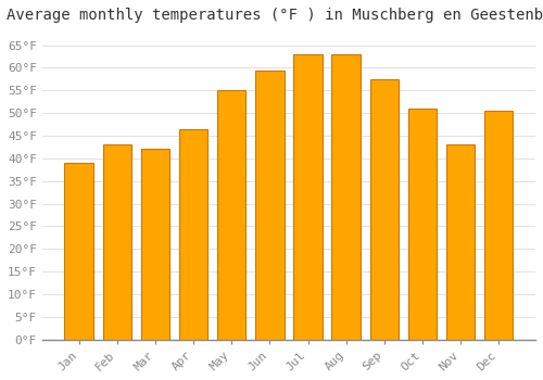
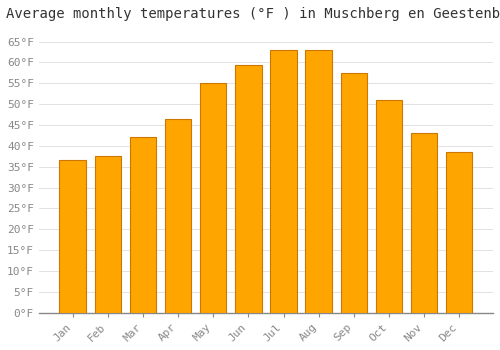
Jan: 39.0°F -> 36.5°F
Feb: 43.0°F -> 37.5°F
Dec: 50.5°F -> 38.5°F
